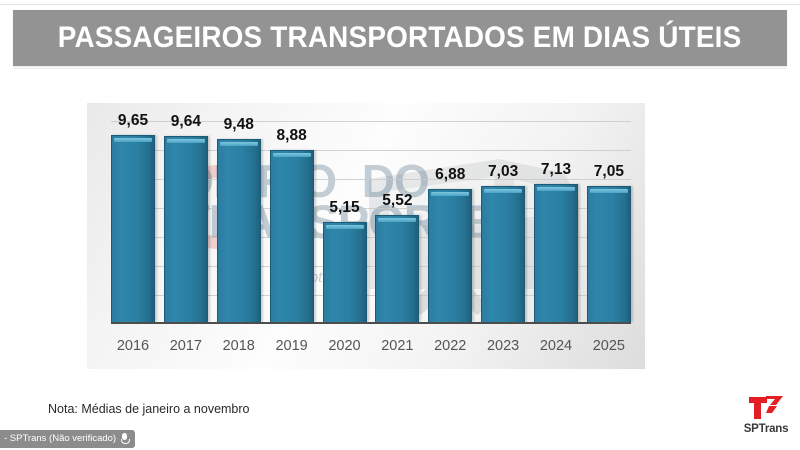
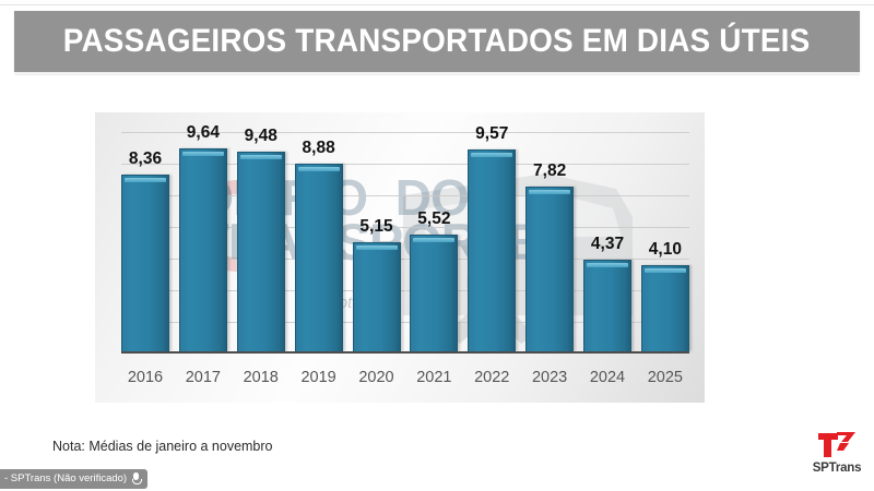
2016: 9,65 -> 8,36
2022: 6,88 -> 9,57
2023: 7,03 -> 7,82
2024: 7,13 -> 4,37
2025: 7,05 -> 4,10
